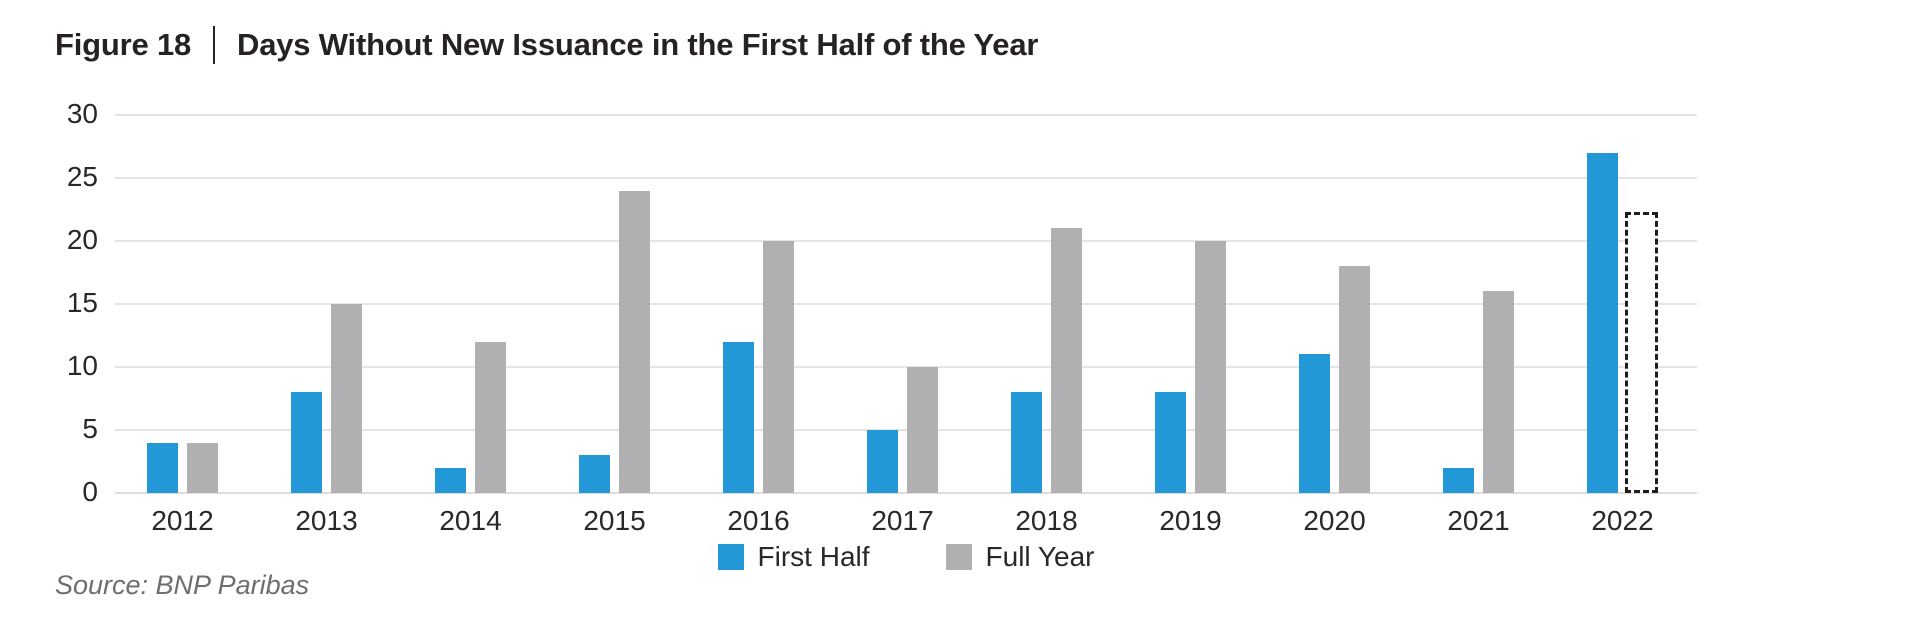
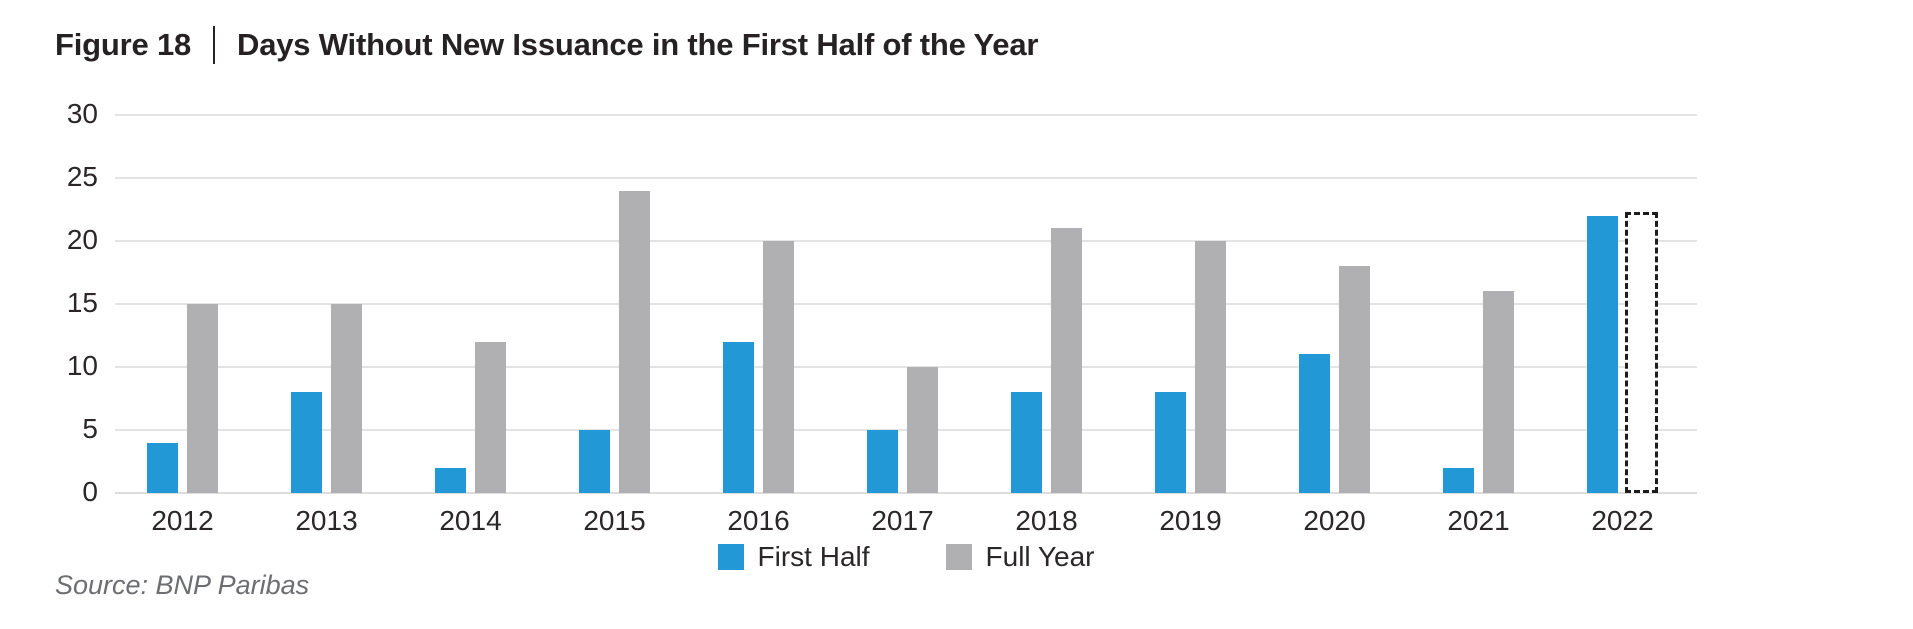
Full Year/2012: 4 -> 15
First Half/2015: 3 -> 5
First Half/2022: 27 -> 22
